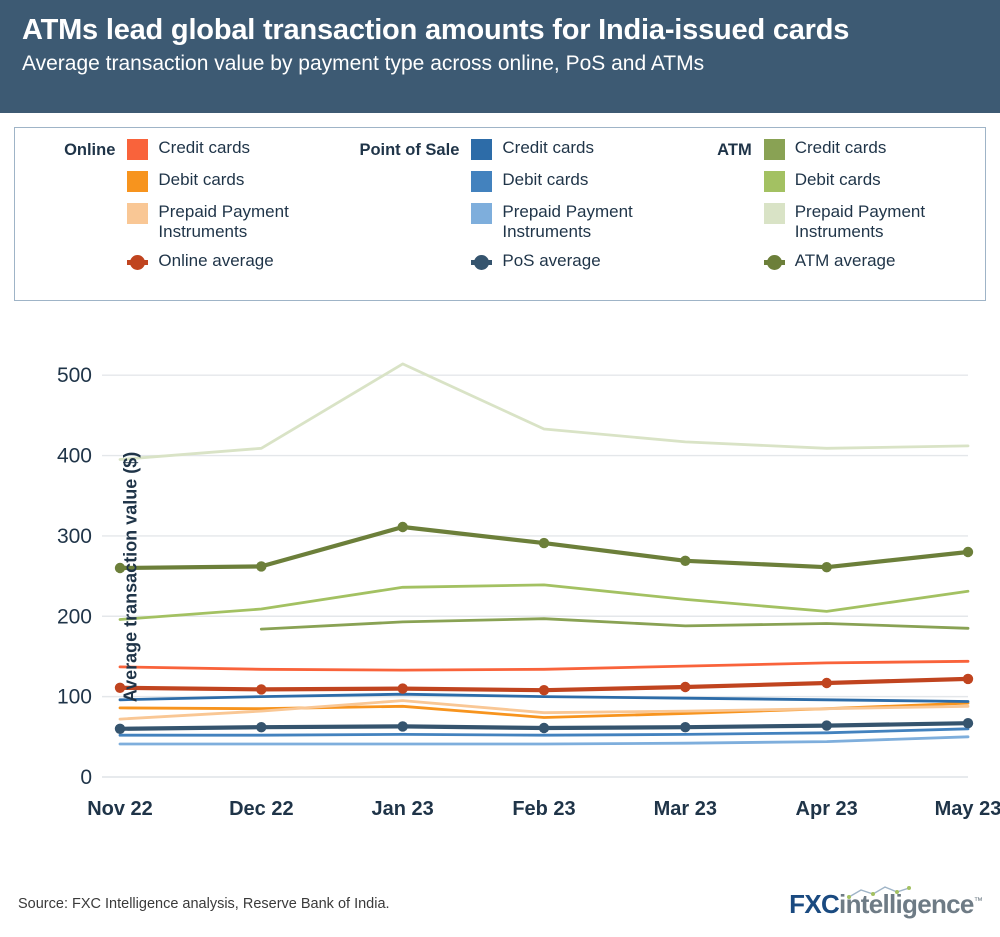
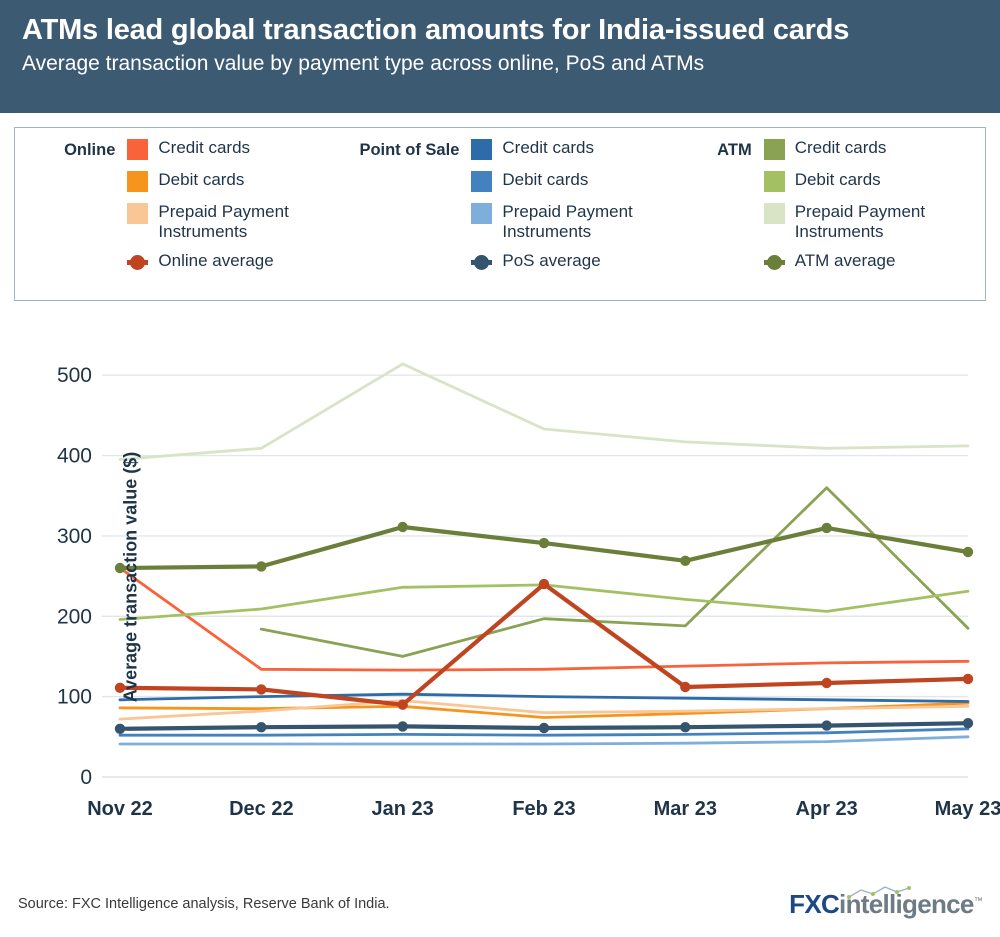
Online Credit cards/Nov 22: 140 -> 260
Online average/Jan 23: 110 -> 90
ATM Credit cards/Jan 23: 190 -> 150
Online average/Feb 23: 110 -> 240
ATM Credit cards/Apr 23: 190 -> 360
ATM average/Apr 23: 260 -> 310
